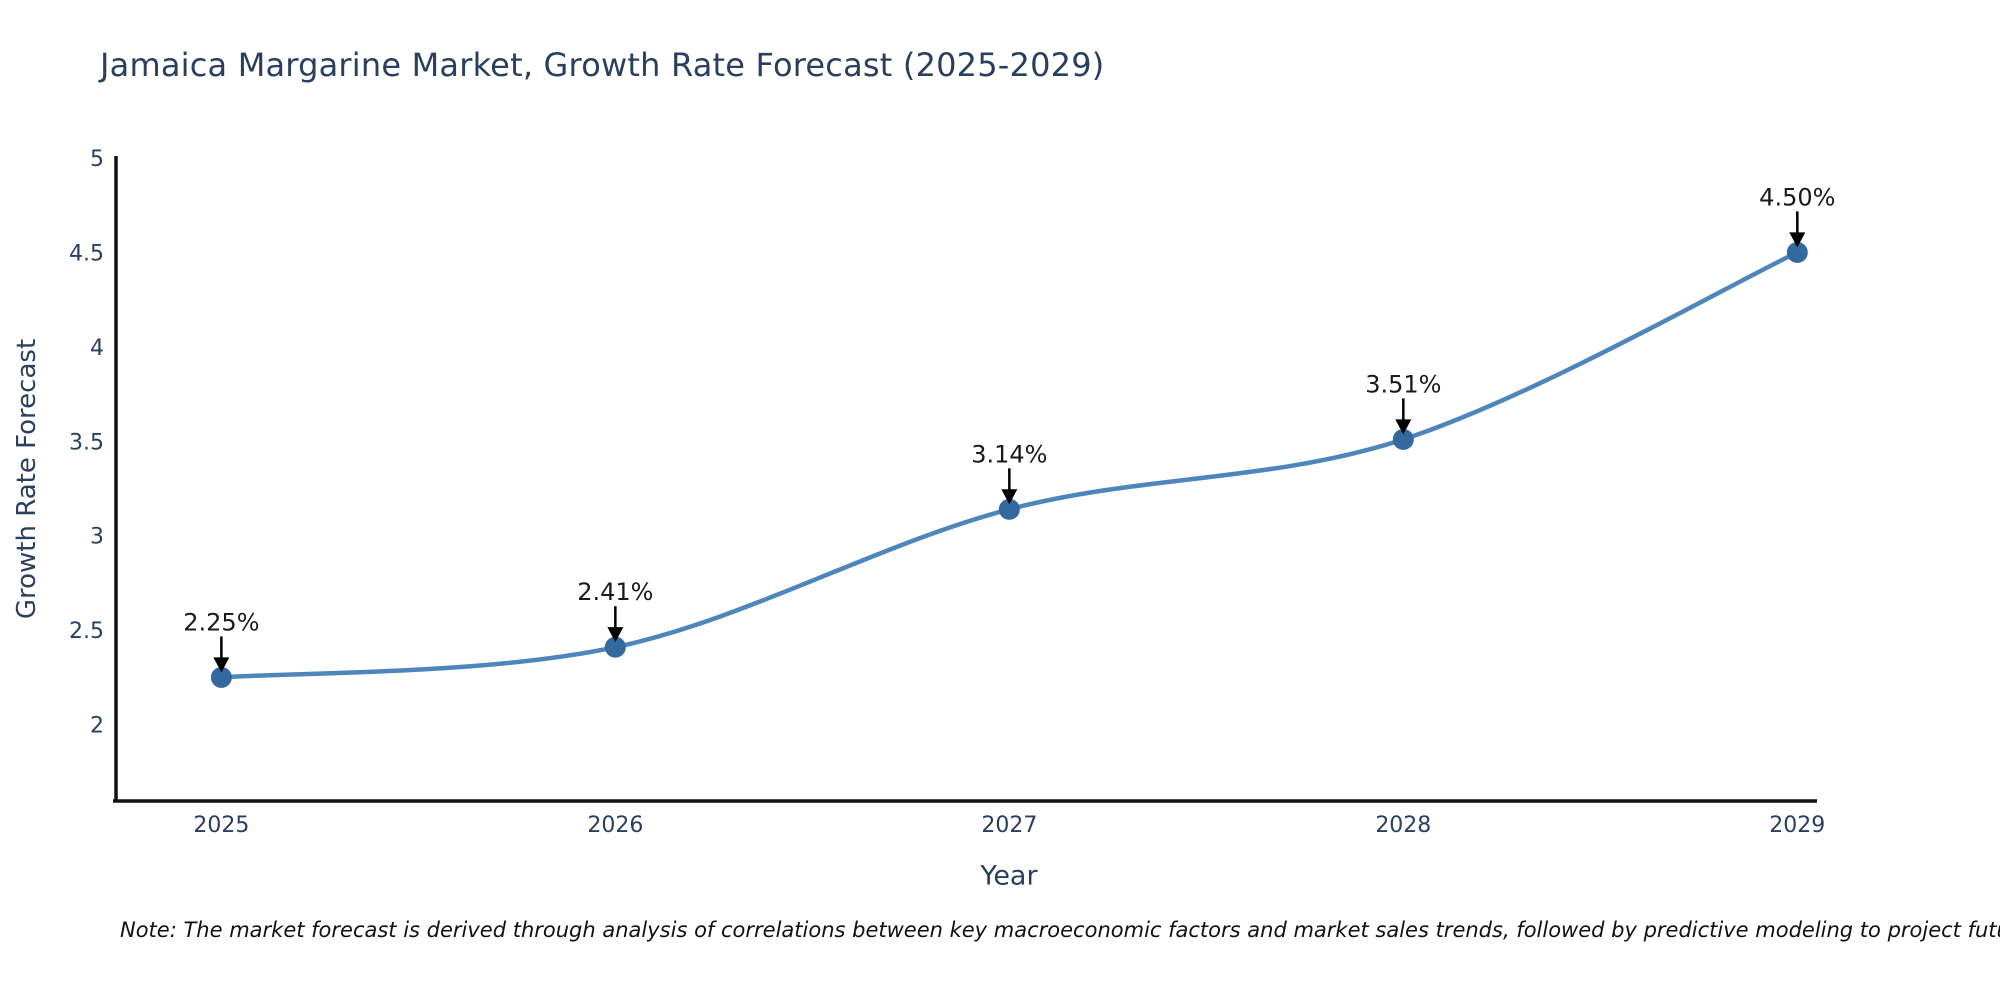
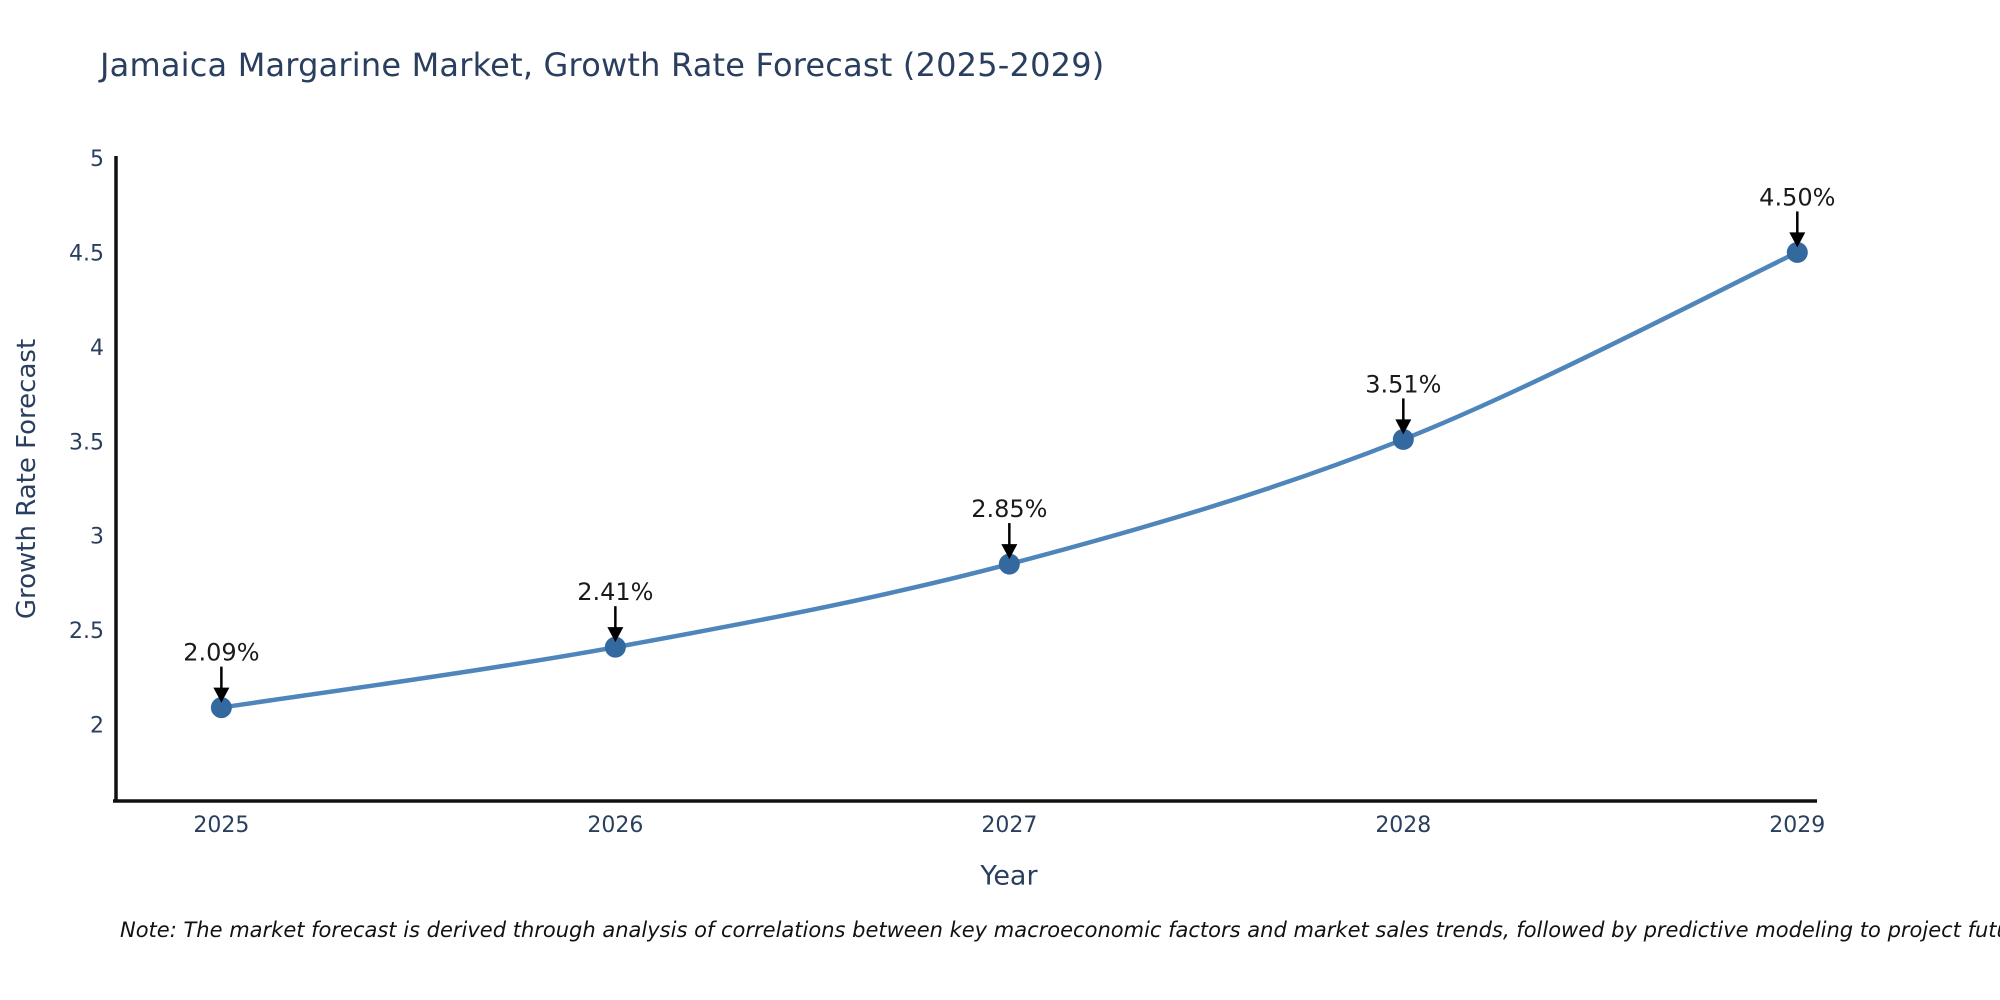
2025: 2.25% -> 2.09%
2027: 3.14% -> 2.85%
